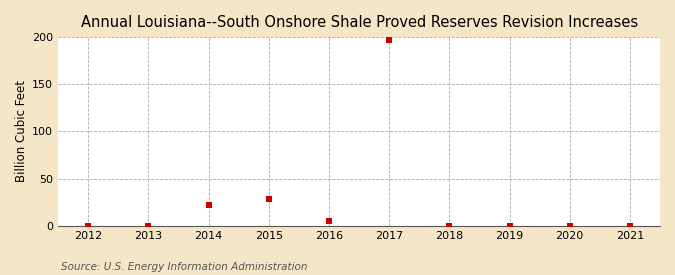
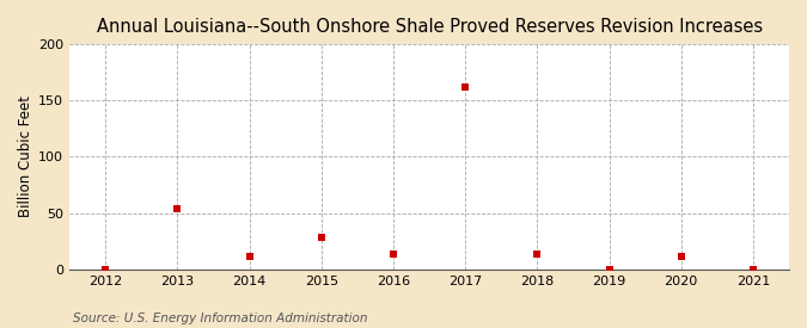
2013: 0 -> 54
2014: 22 -> 12
2016: 5 -> 14
2017: 197 -> 162
2018: 0 -> 14
2020: 0 -> 12
